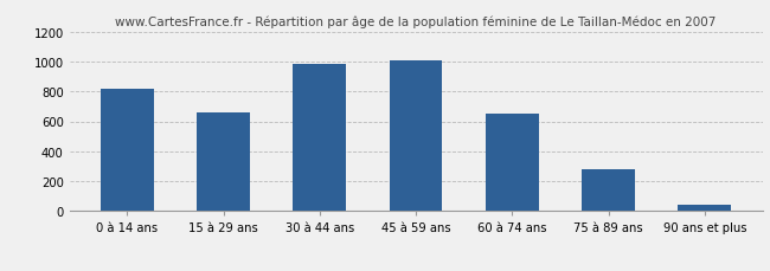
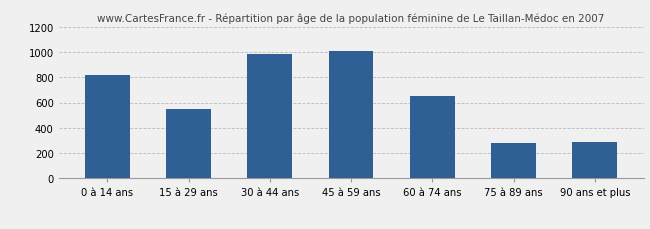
15 à 29 ans: 660 -> 550
90 ans et plus: 40 -> 290
